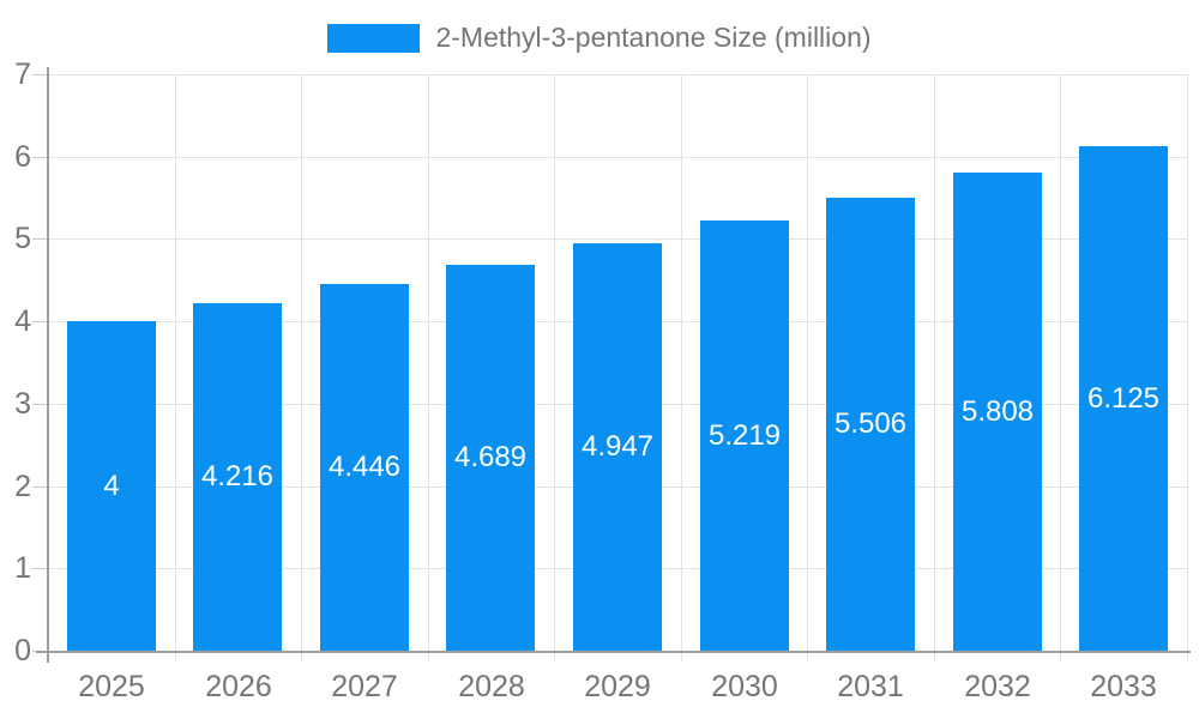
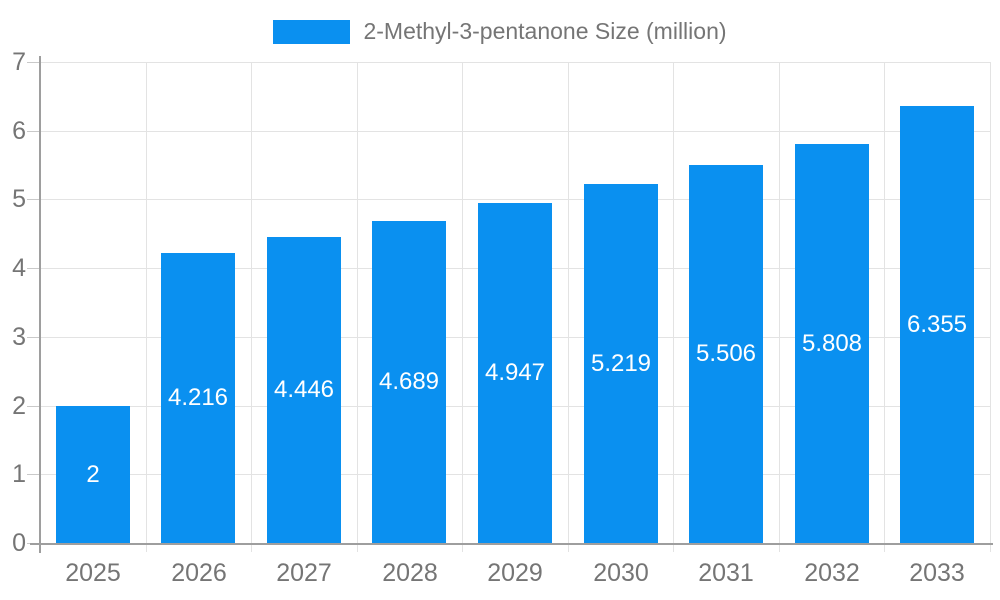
2025: 4 -> 2
2033: 6.125 -> 6.355
